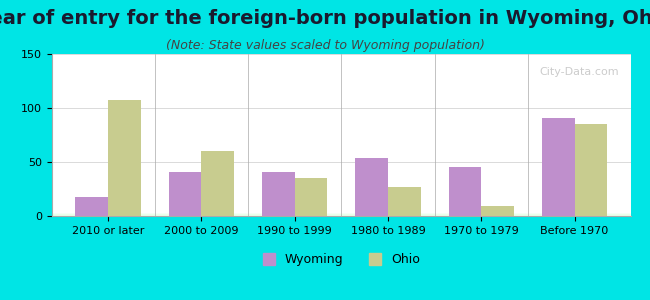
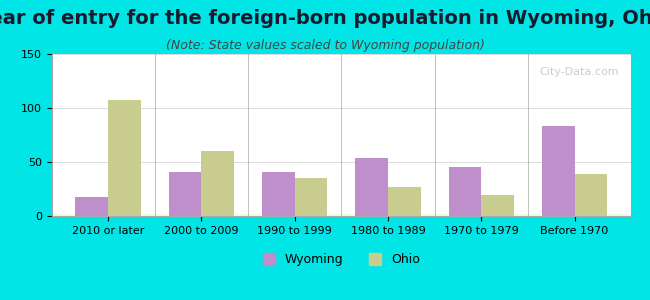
Ohio/1970 to 1979: 9 -> 19
Wyoming/Before 1970: 91 -> 83
Ohio/Before 1970: 85 -> 39
